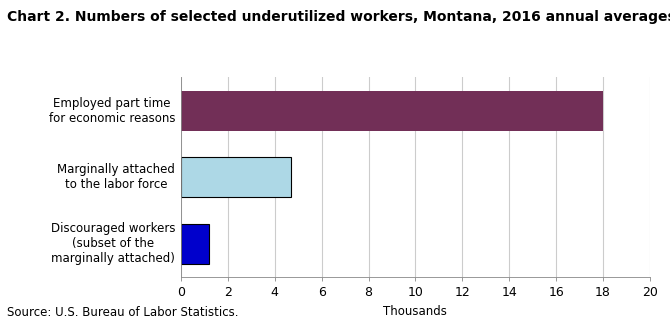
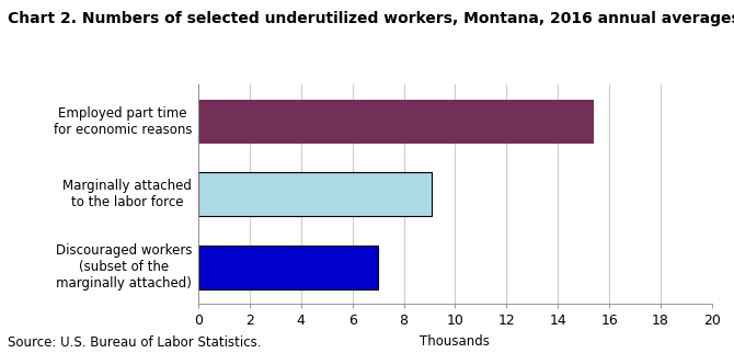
Employed part time for economic reasons: 18.0 -> 15.4
Marginally attached to the labor force: 4.7 -> 9.1
Discouraged workers (subset of the marginally attached): 1.2 -> 7.0
